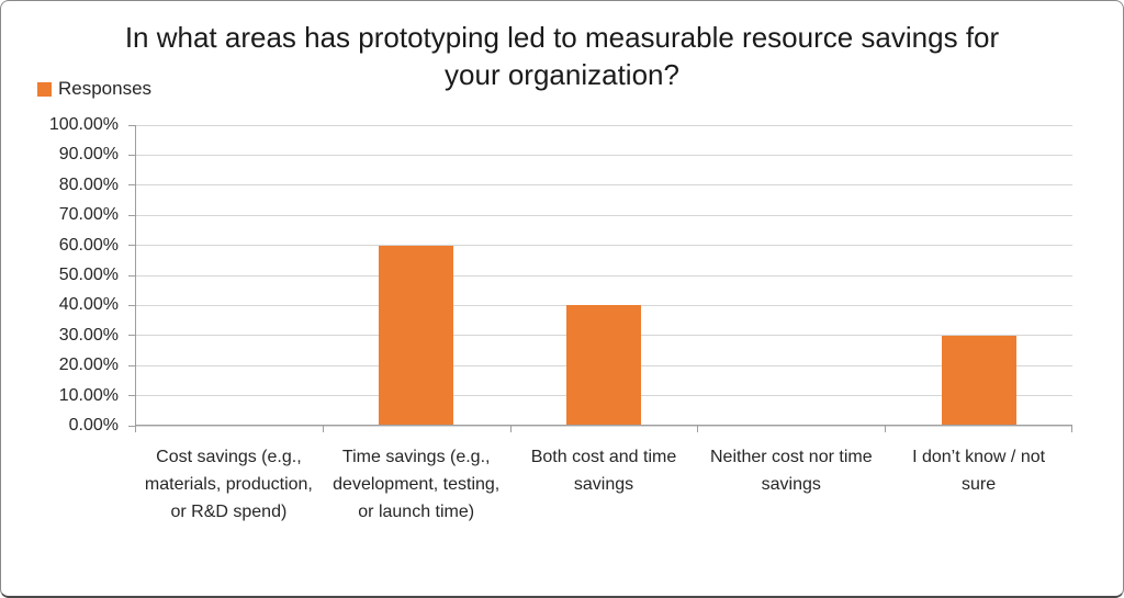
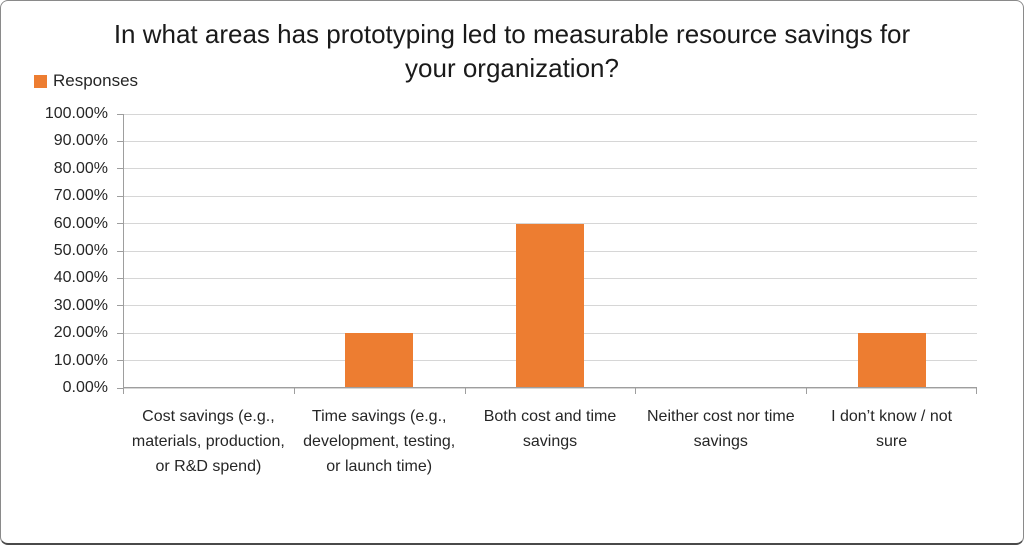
Time savings (e.g., development, testing, or launch time): 60% -> 20%
Both cost and time savings: 40% -> 60%
I don’t know / not sure: 30% -> 20%
